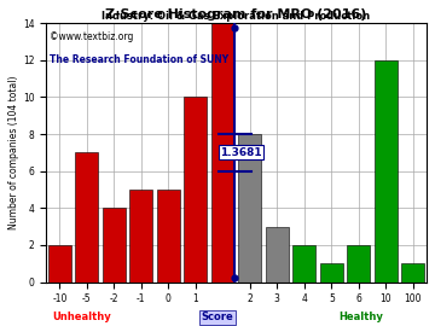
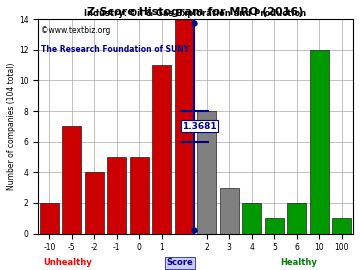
1: 10 -> 11
